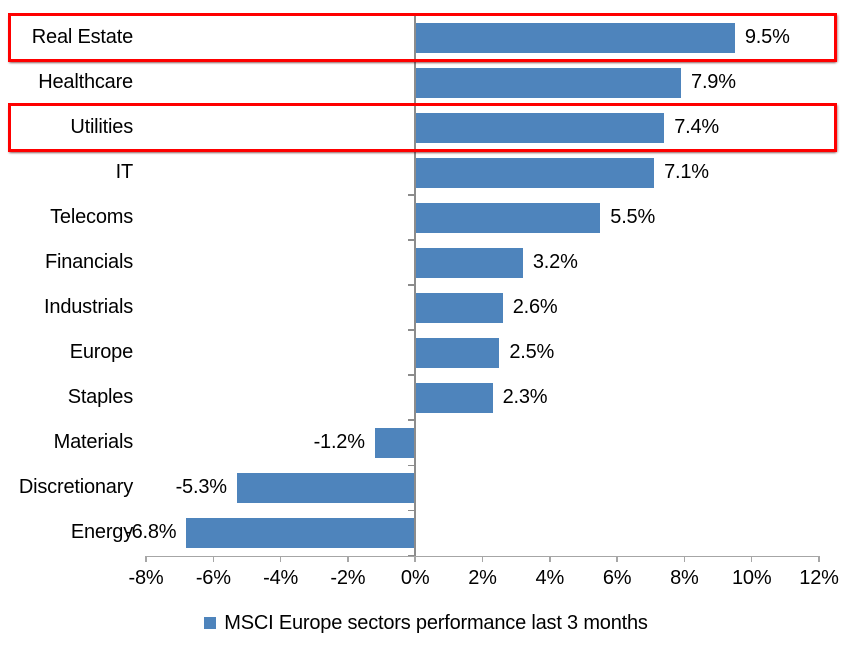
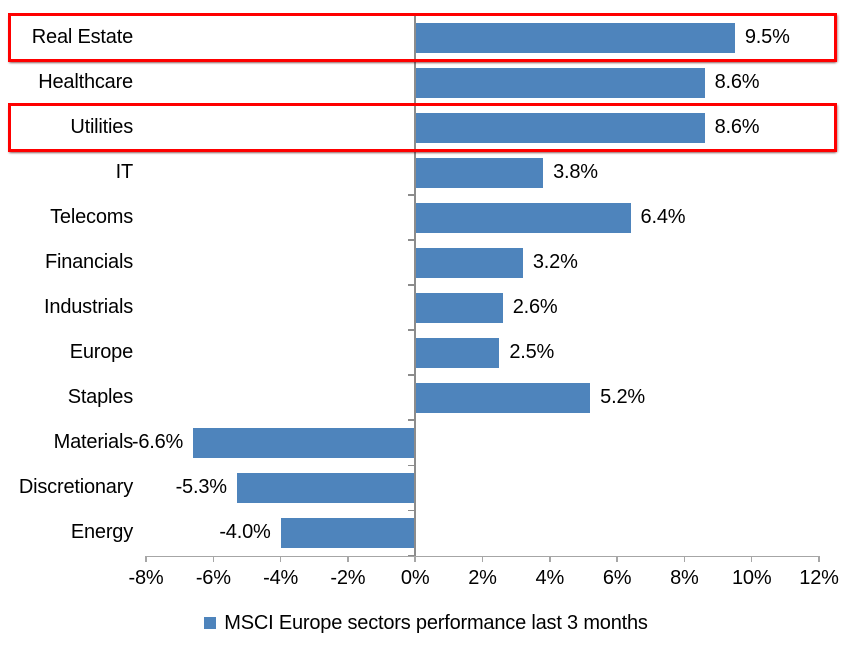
Healthcare: 7.9% -> 8.6%
Utilities: 7.4% -> 8.6%
IT: 7.1% -> 3.8%
Telecoms: 5.5% -> 6.4%
Staples: 2.3% -> 5.2%
Materials: -1.2% -> -6.6%
Energy: -6.8% -> -4.0%
